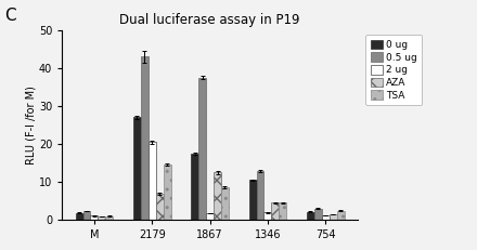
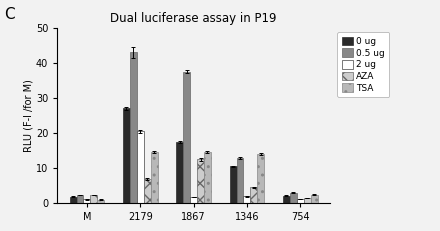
AZA/M: 0.8 -> 2.5
TSA/1867: 8.5 -> 14.5
TSA/1346: 4.5 -> 14.0
